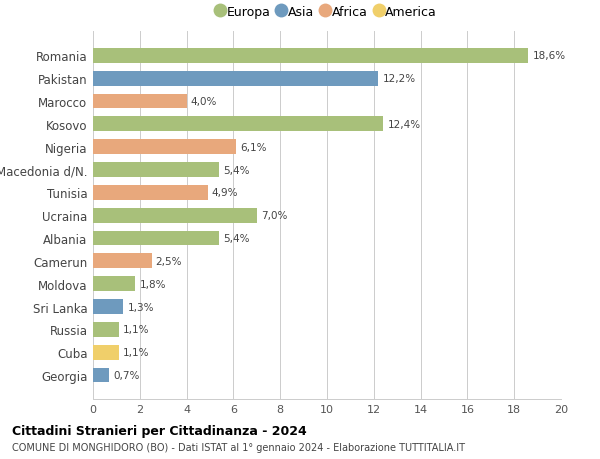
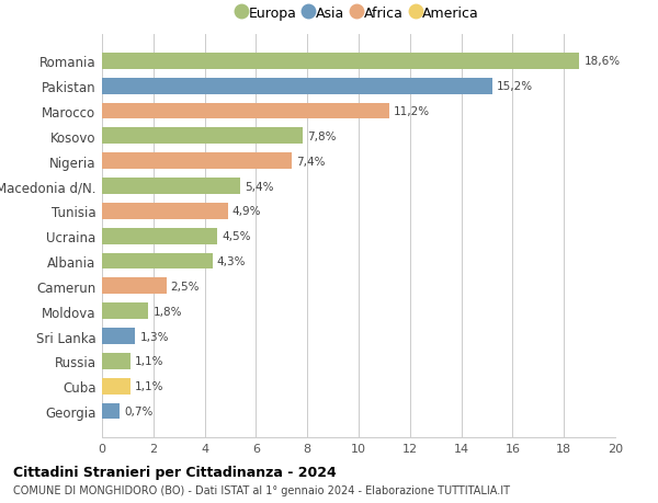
Pakistan: 12,2% -> 15,2%
Marocco: 4,0% -> 11,2%
Kosovo: 12,4% -> 7,8%
Nigeria: 6,1% -> 7,4%
Ucraina: 7,0% -> 4,5%
Albania: 5,4% -> 4,3%
